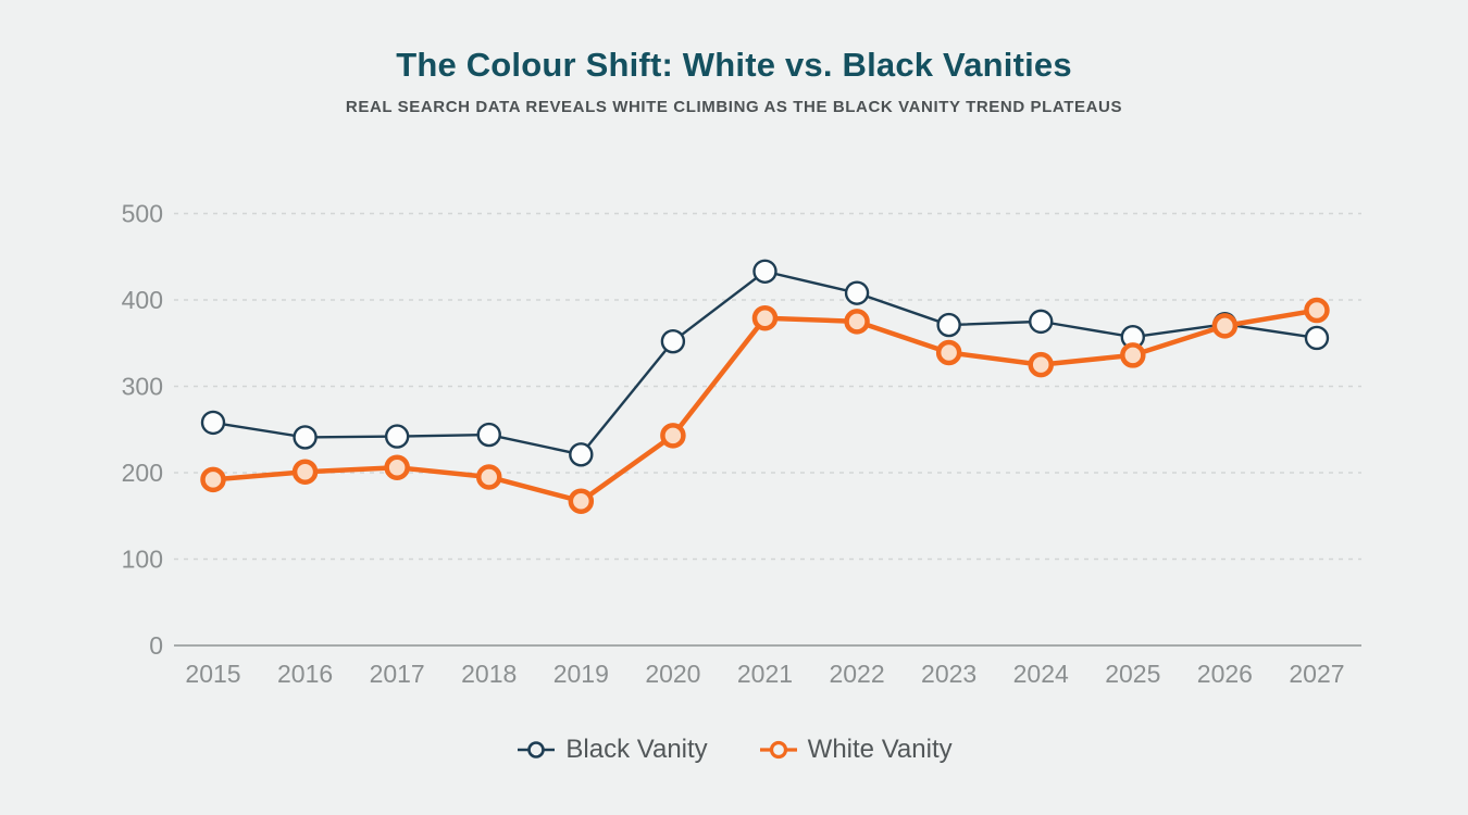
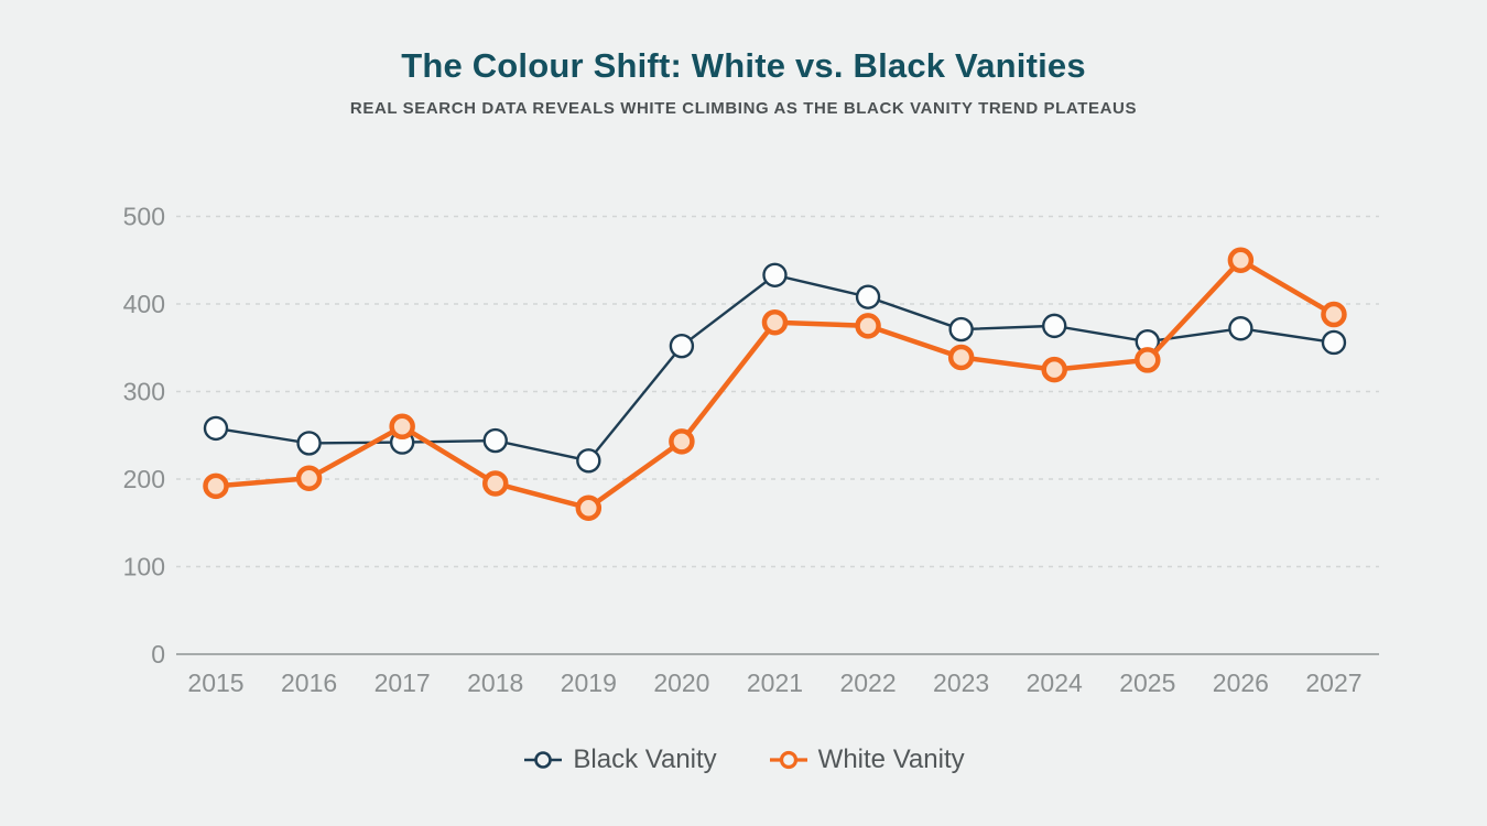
White Vanity/2017: 210 -> 260
White Vanity/2026: 370 -> 450
